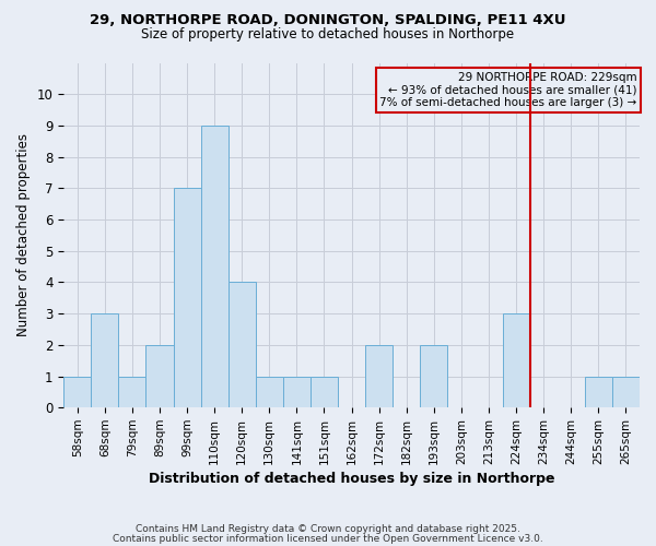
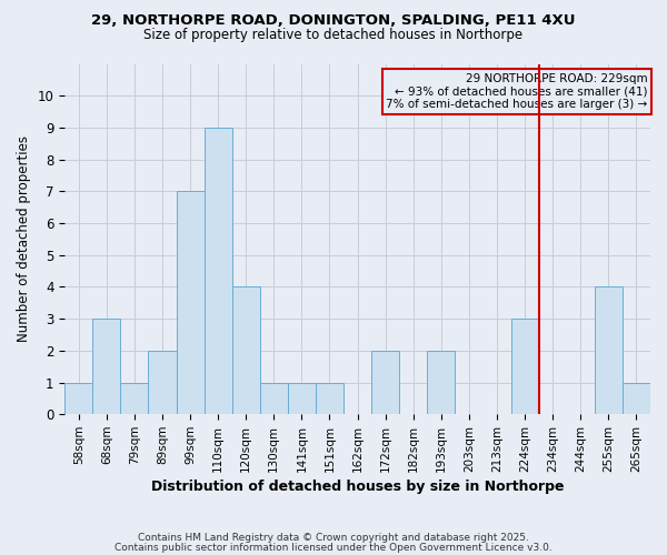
255sqm: 1 -> 4
